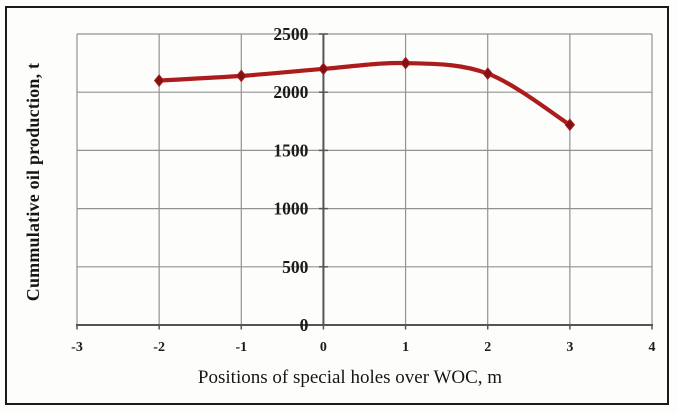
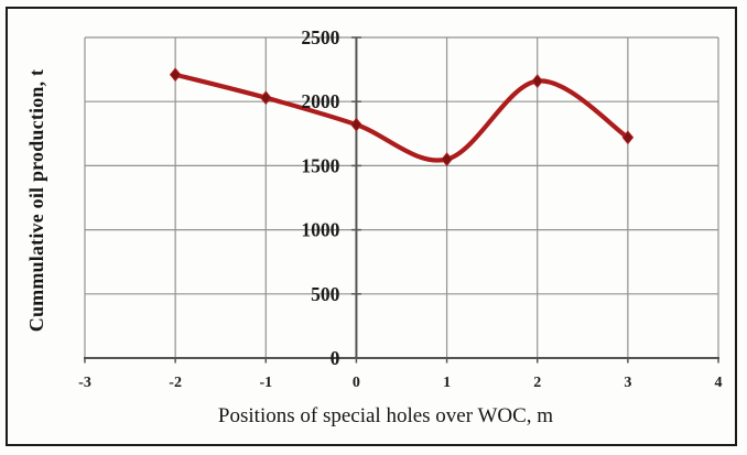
-2: 2100 -> 2210
-1: 2140 -> 2030
0: 2200 -> 1820
1: 2250 -> 1550
